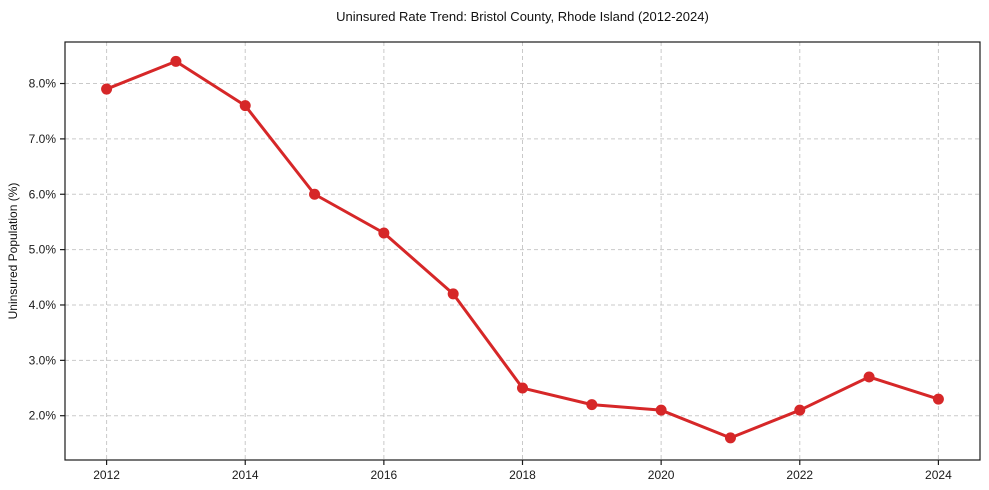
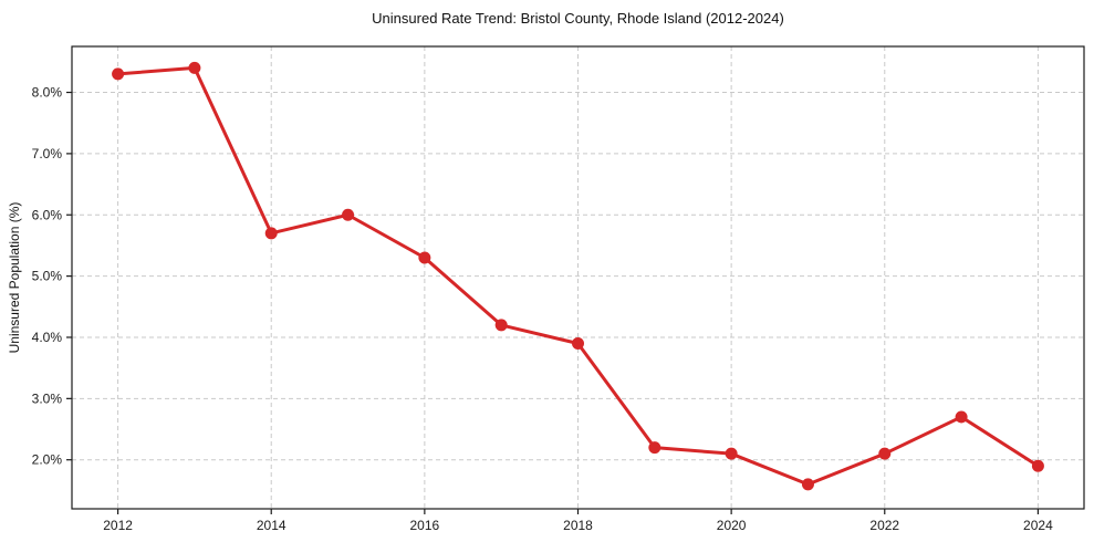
2012: 7.9% -> 8.3%
2014: 7.6% -> 5.7%
2018: 2.5% -> 3.9%
2024: 2.3% -> 1.9%
